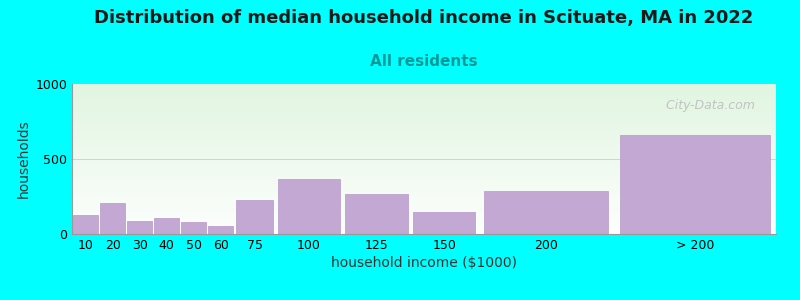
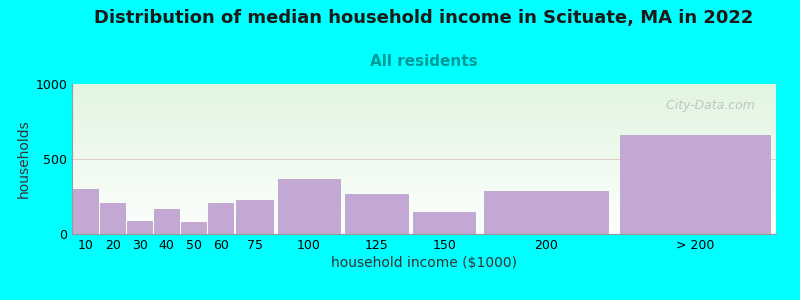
10: 130 -> 300
40: 110 -> 170
60: 60 -> 210
